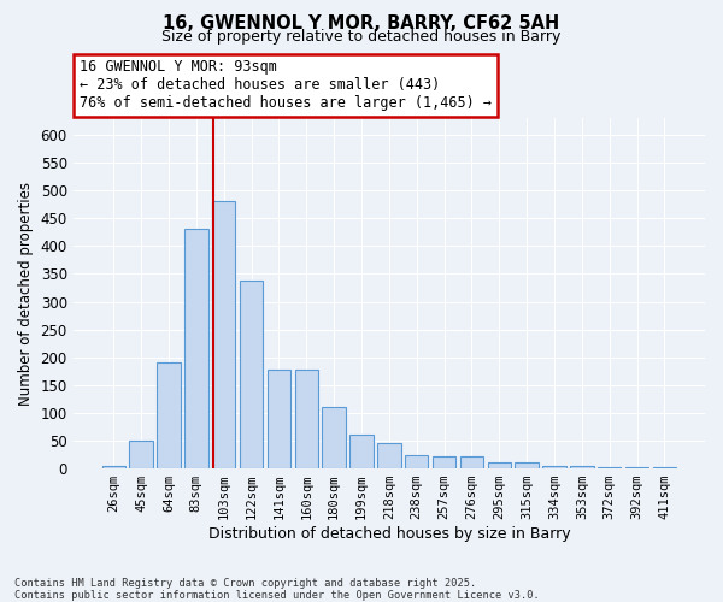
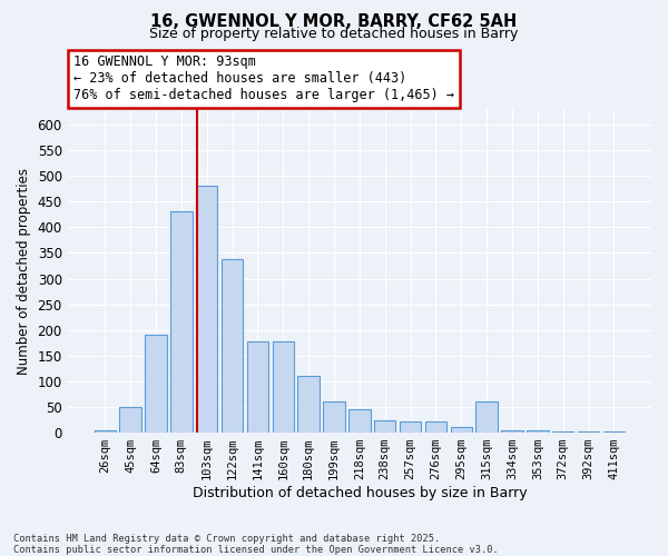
315sqm: 10 -> 60
